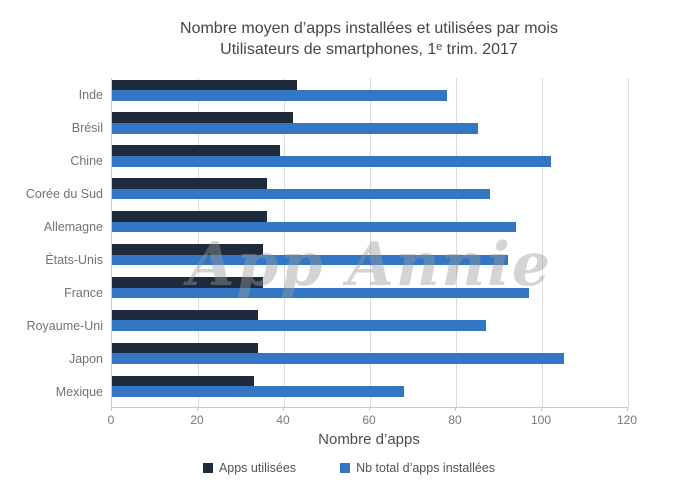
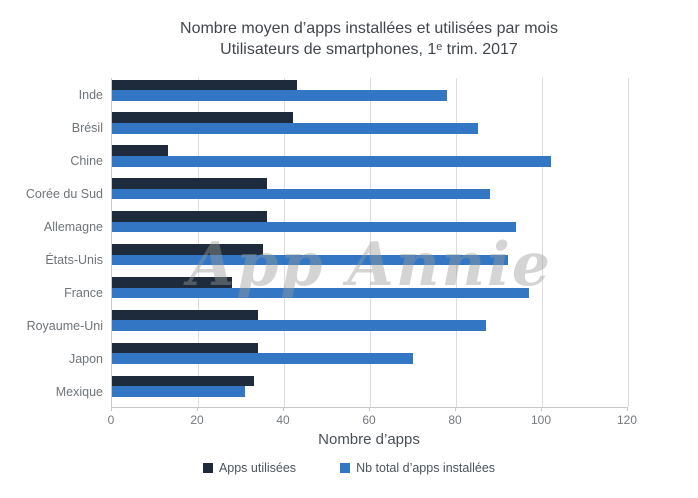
Apps utilisées/Chine: 39 -> 13
Apps utilisées/France: 35 -> 28
Nb total d’apps installées/Japon: 105 -> 70
Nb total d’apps installées/Mexique: 68 -> 31
